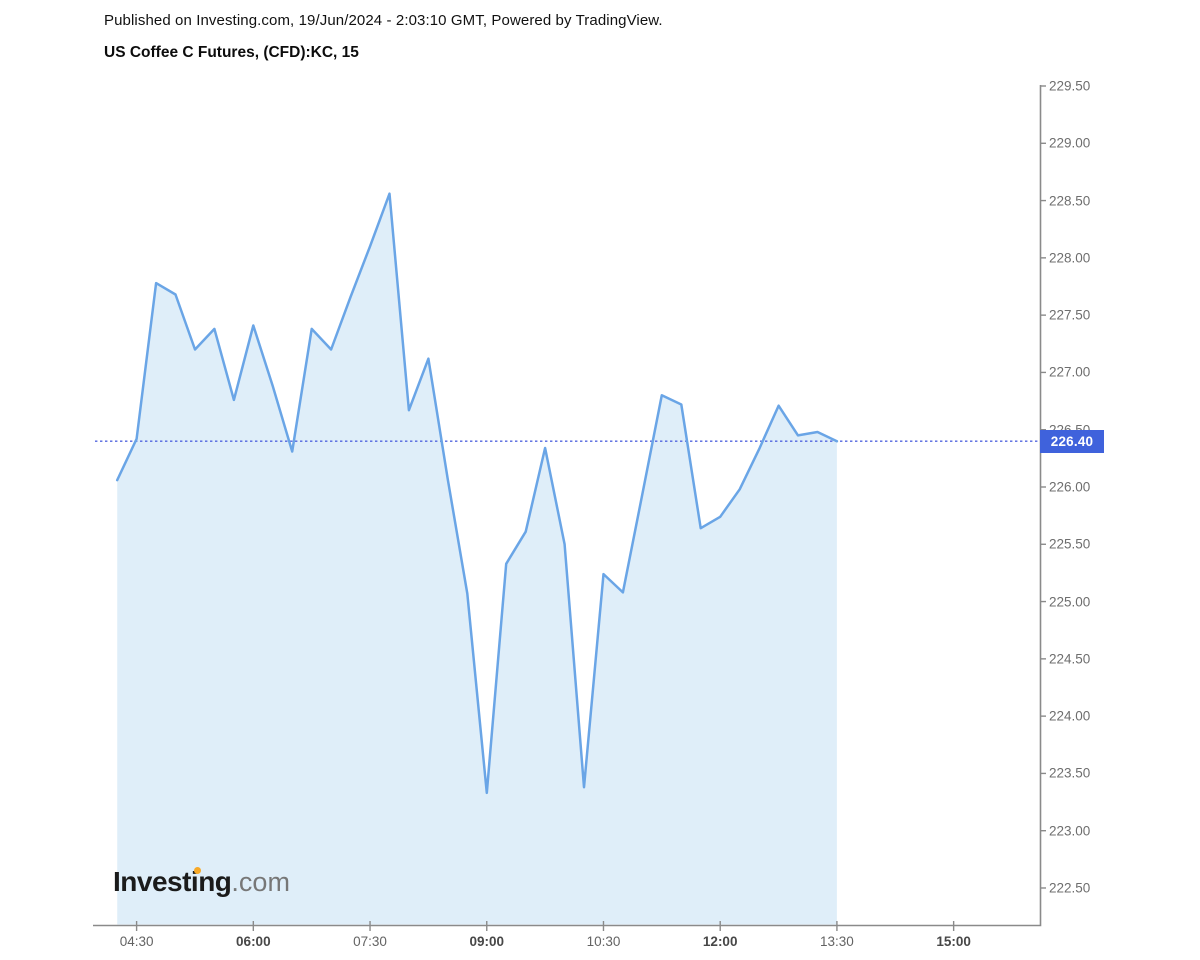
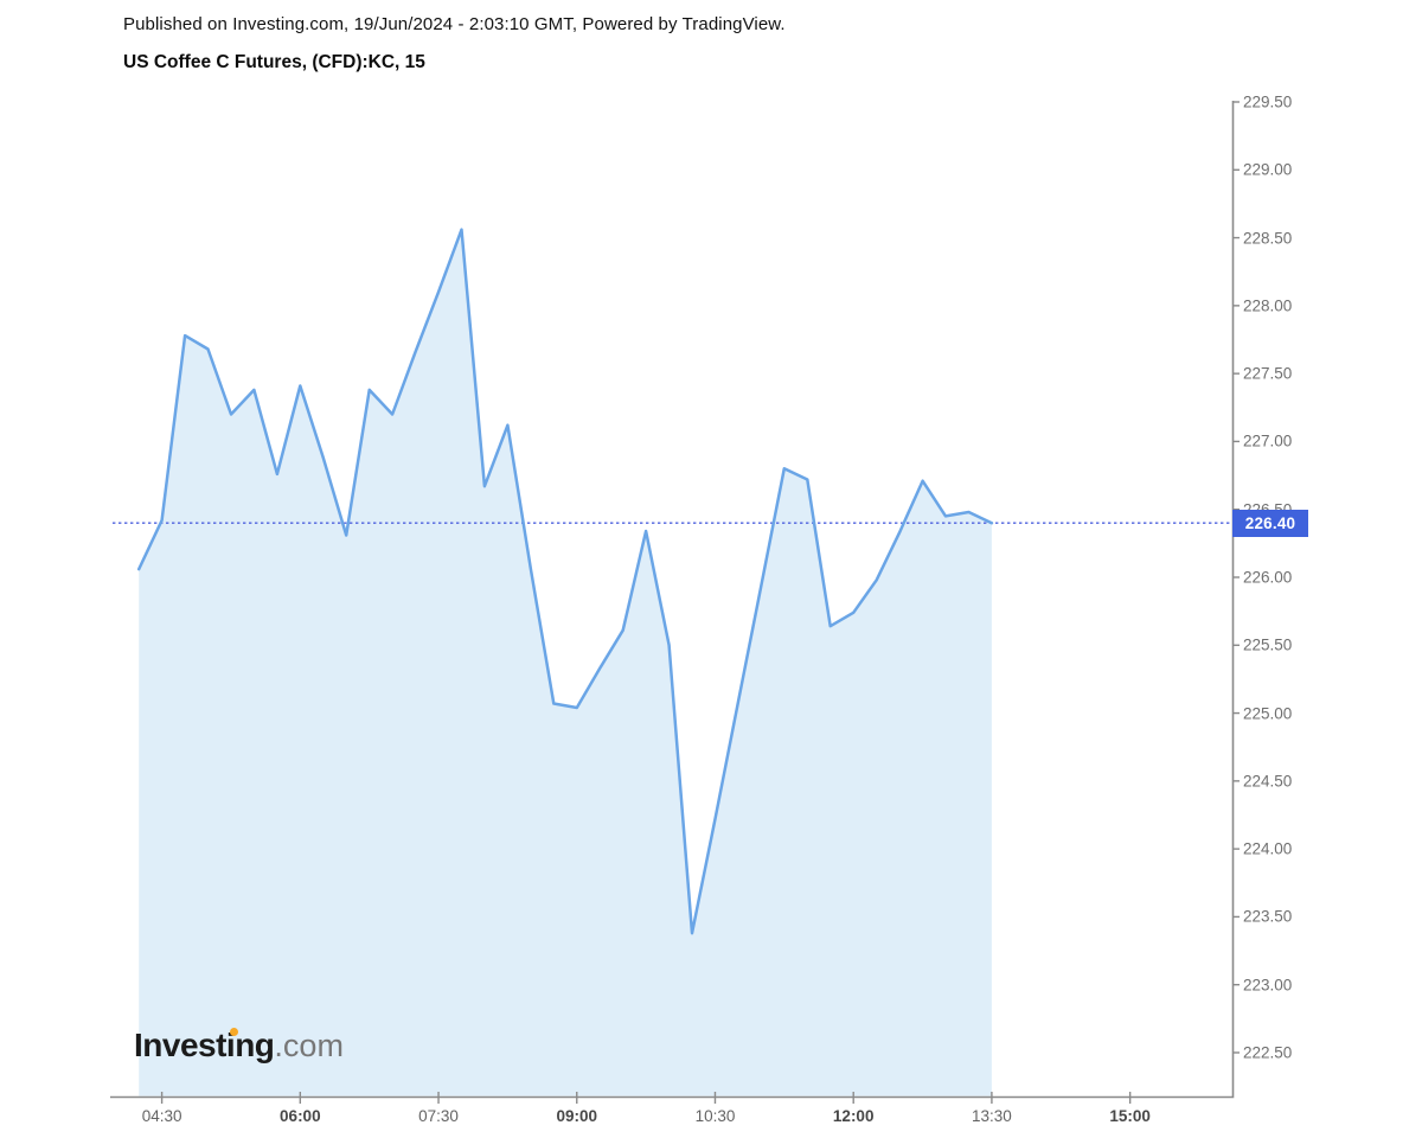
09:00: 223.33 -> 225.04
10:30: 225.24 -> 224.22
